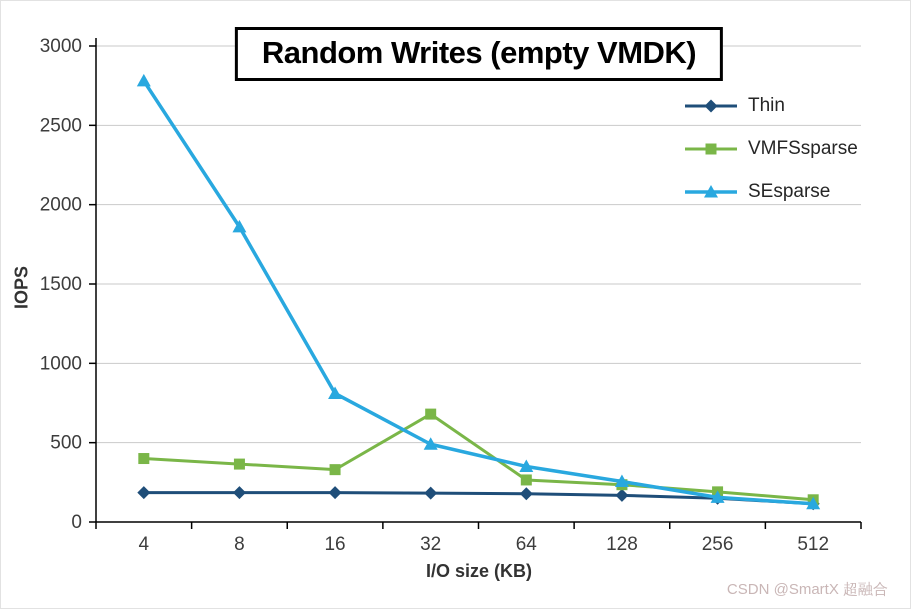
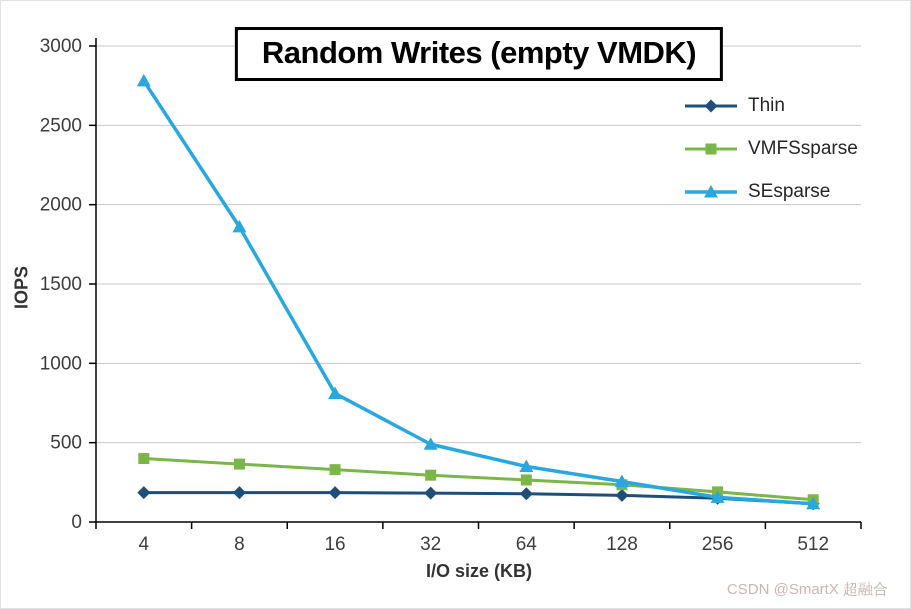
VMFSsparse/32: 680 -> 300
